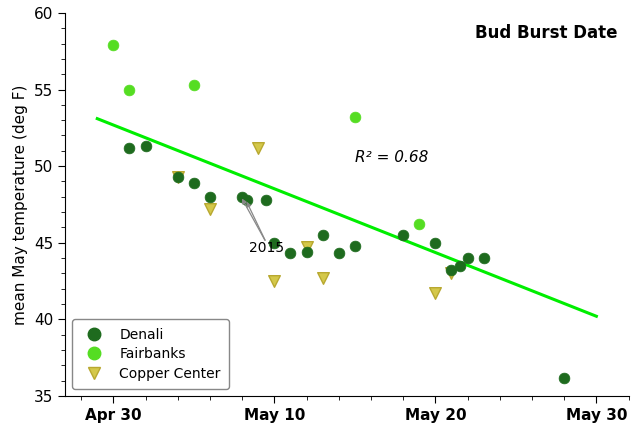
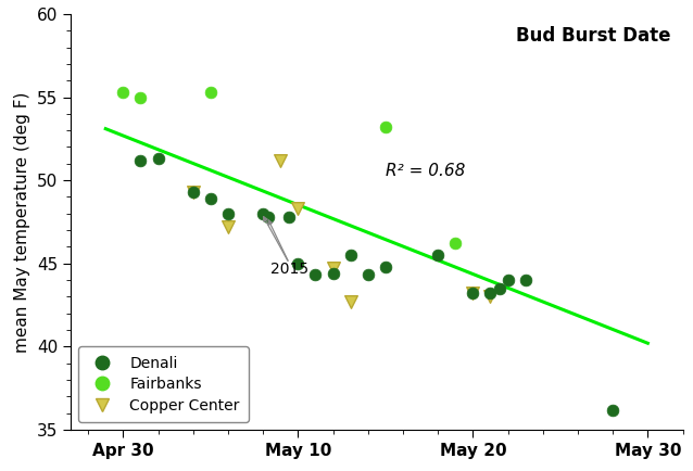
Fairbanks/Apr 30: 57.9 -> 55.3
Copper Center/May 10: 42.5 -> 48.3
Denali/May 20: 45.0 -> 43.2
Copper Center/May 20: 41.7 -> 43.2
